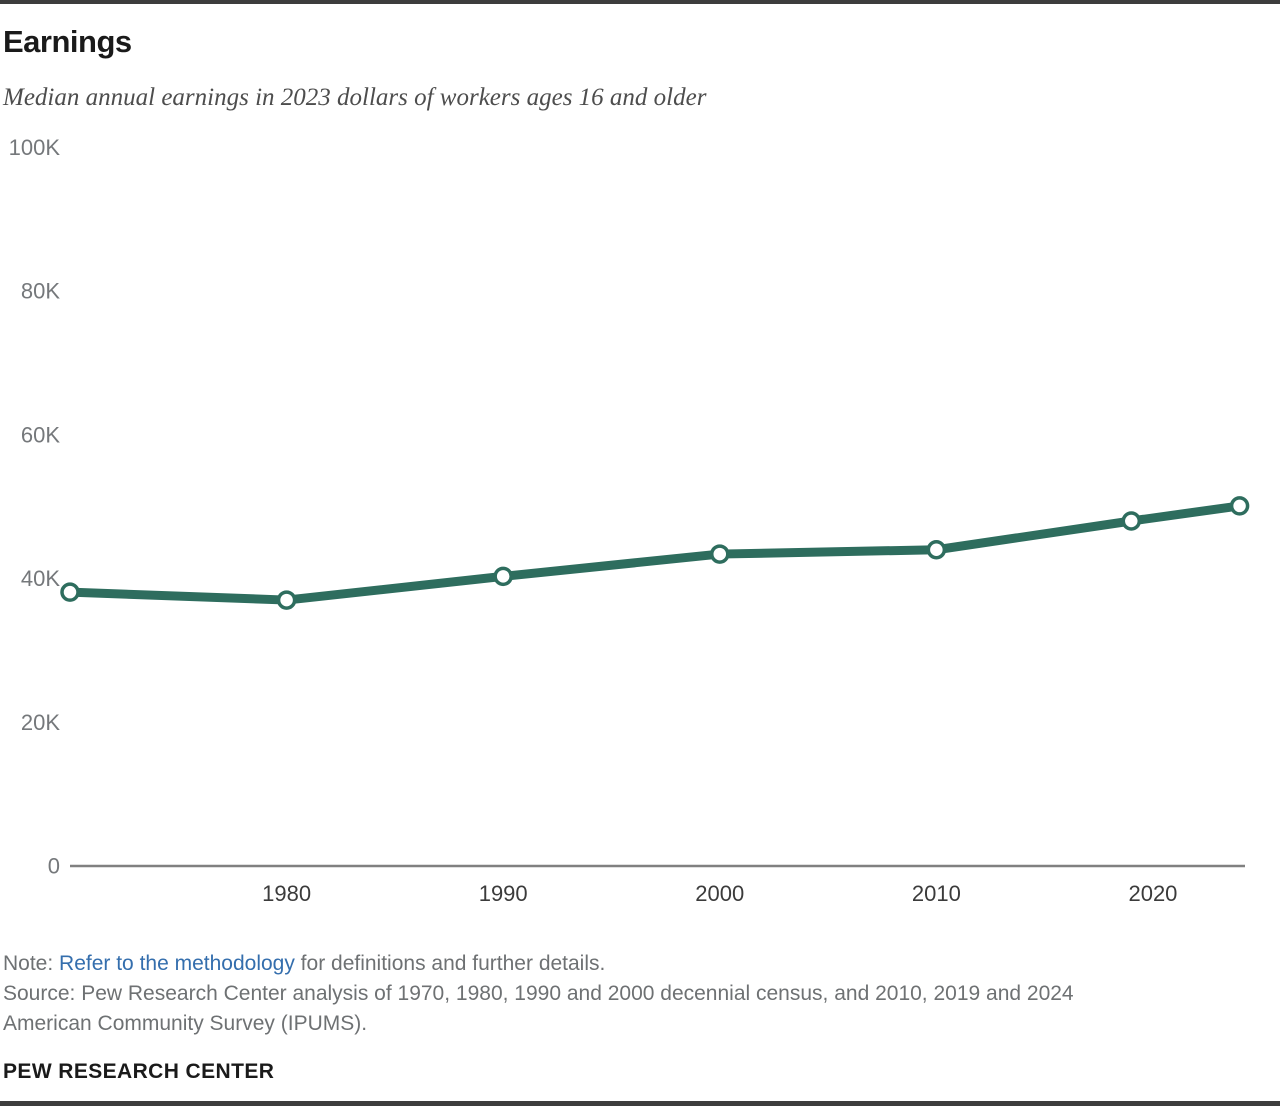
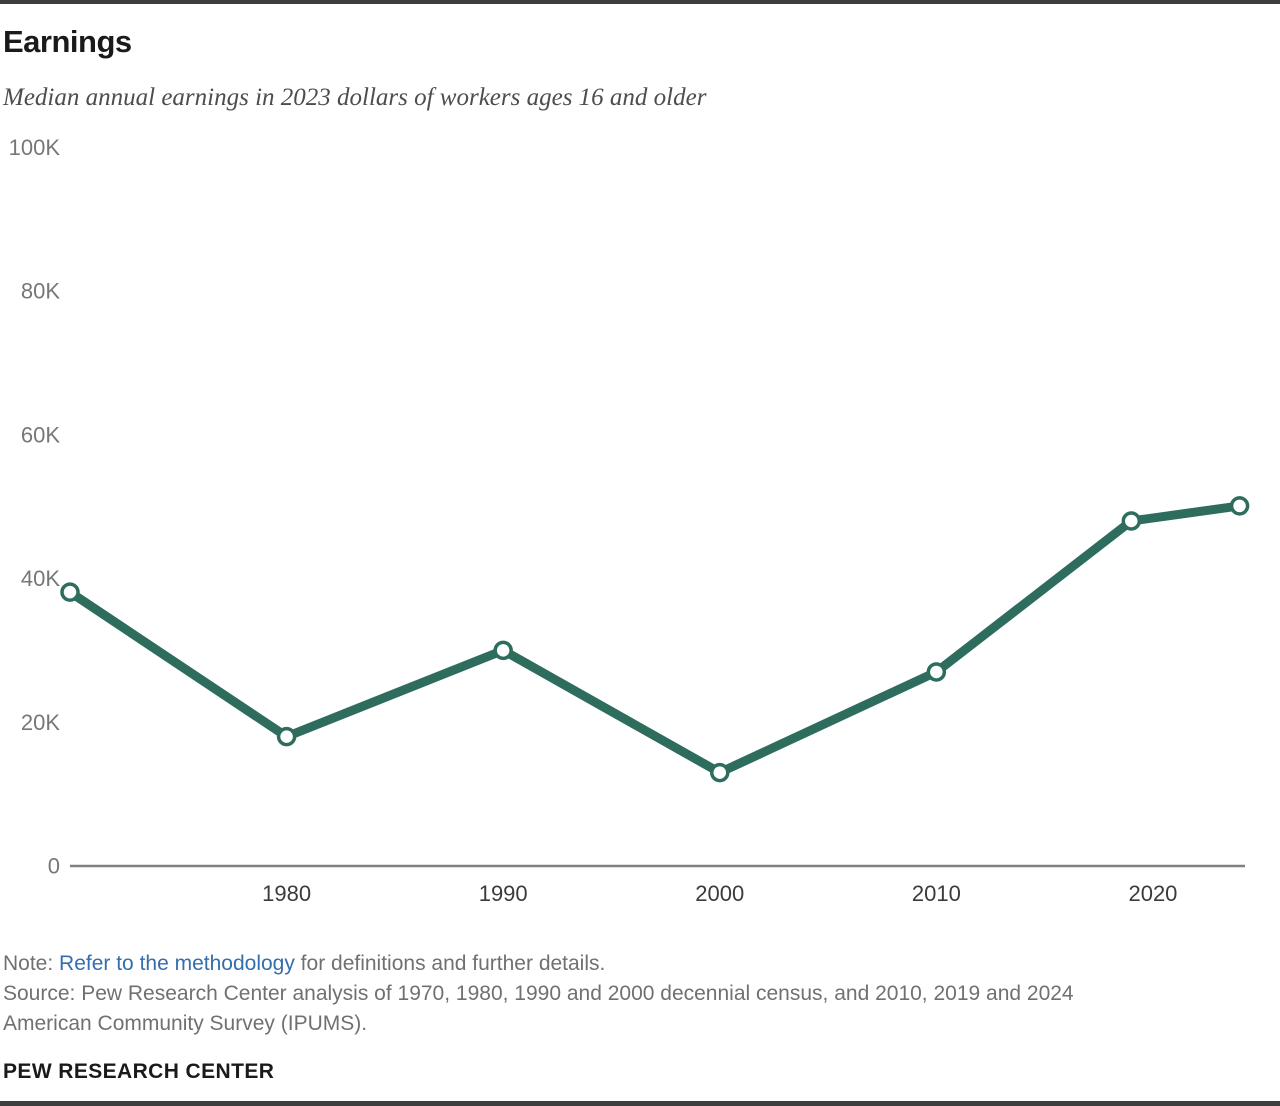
1980: 37K -> 18K
1990: 40K -> 30K
2000: 43K -> 13K
2010: 44K -> 27K
